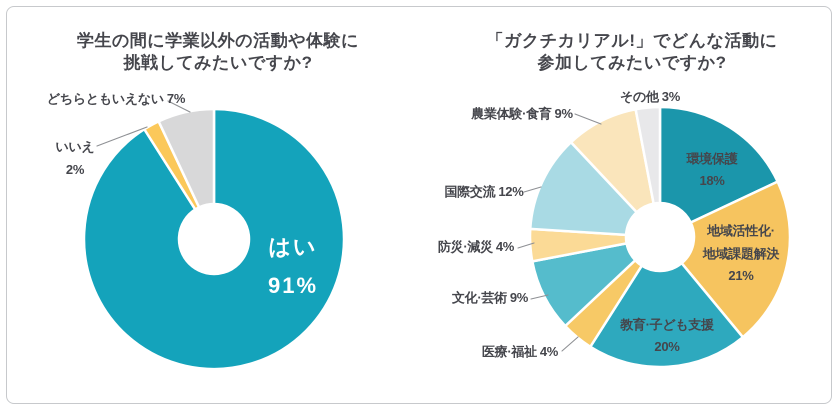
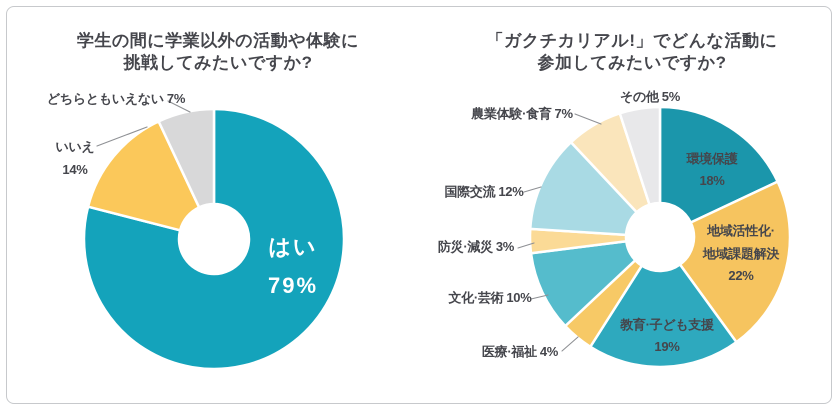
学生の間に学業以外の活動や体験に挑戦してみたいですか?/はい: 91% -> 79%
学生の間に学業以外の活動や体験に挑戦してみたいですか?/いいえ: 2% -> 14%
「ガクチカリアル!」でどんな活動に参加してみたいですか?/地域活性化·地域課題解決: 21% -> 22%
「ガクチカリアル!」でどんな活動に参加してみたいですか?/教育·子ども支援: 20% -> 19%
「ガクチカリアル!」でどんな活動に参加してみたいですか?/文化·芸術: 9% -> 10%
「ガクチカリアル!」でどんな活動に参加してみたいですか?/防災·減災: 4% -> 3%
「ガクチカリアル!」でどんな活動に参加してみたいですか?/農業体験·食育: 9% -> 7%
「ガクチカリアル!」でどんな活動に参加してみたいですか?/その他: 3% -> 5%
